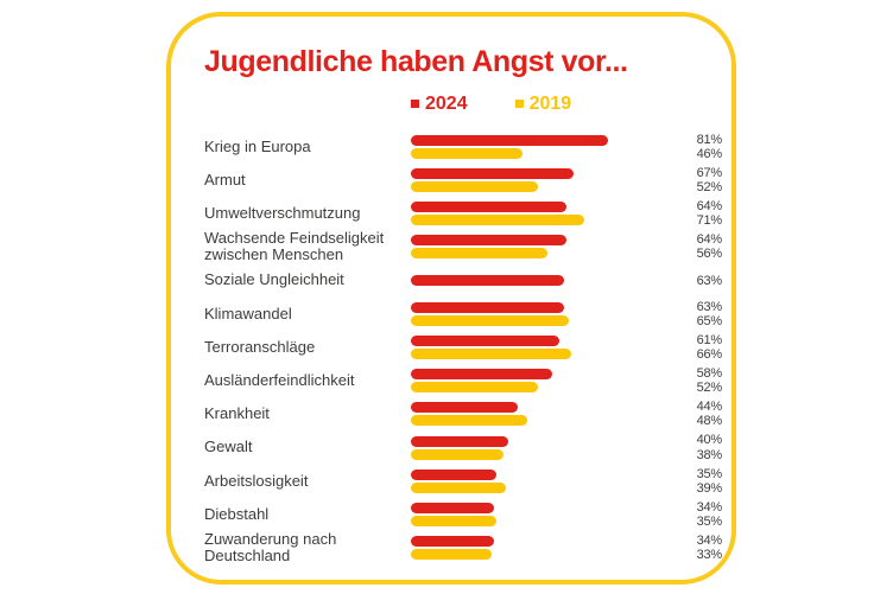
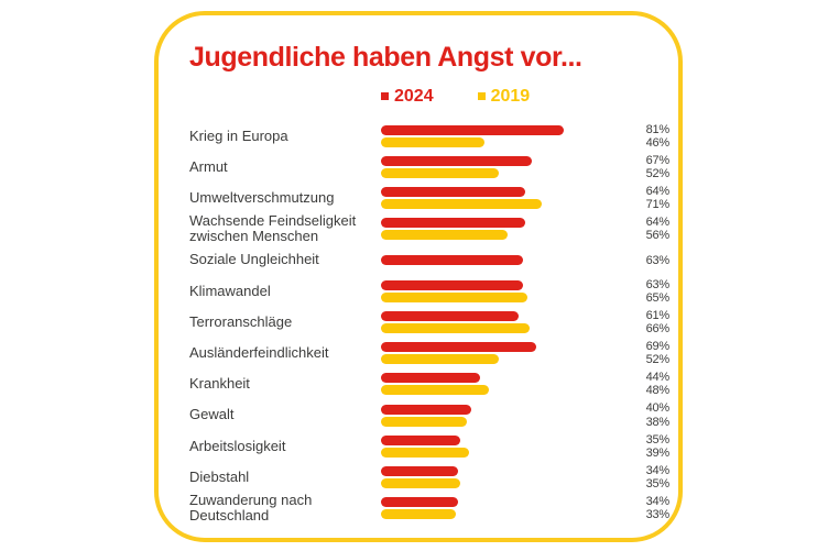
2024/Ausländerfeindlichkeit: 58% -> 69%
